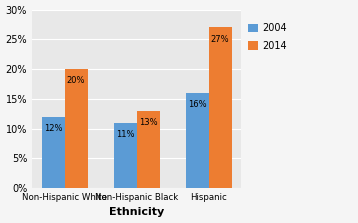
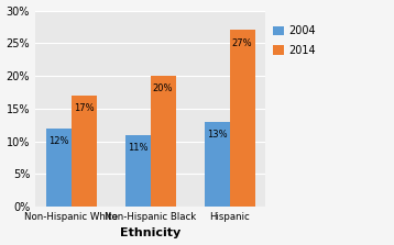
2014/Non-Hispanic White: 20% -> 17%
2014/Non-Hispanic Black: 13% -> 20%
2004/Hispanic: 16% -> 13%
